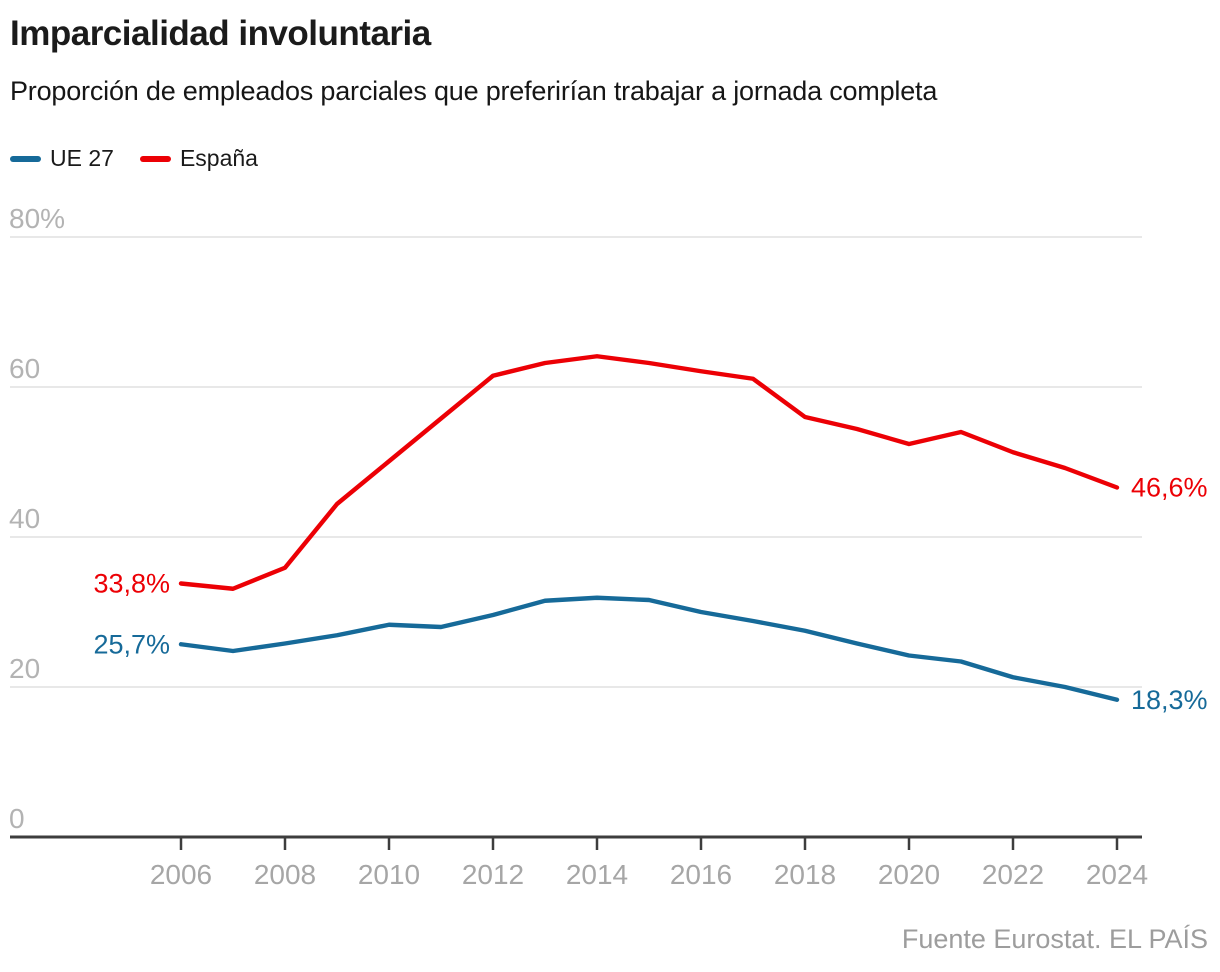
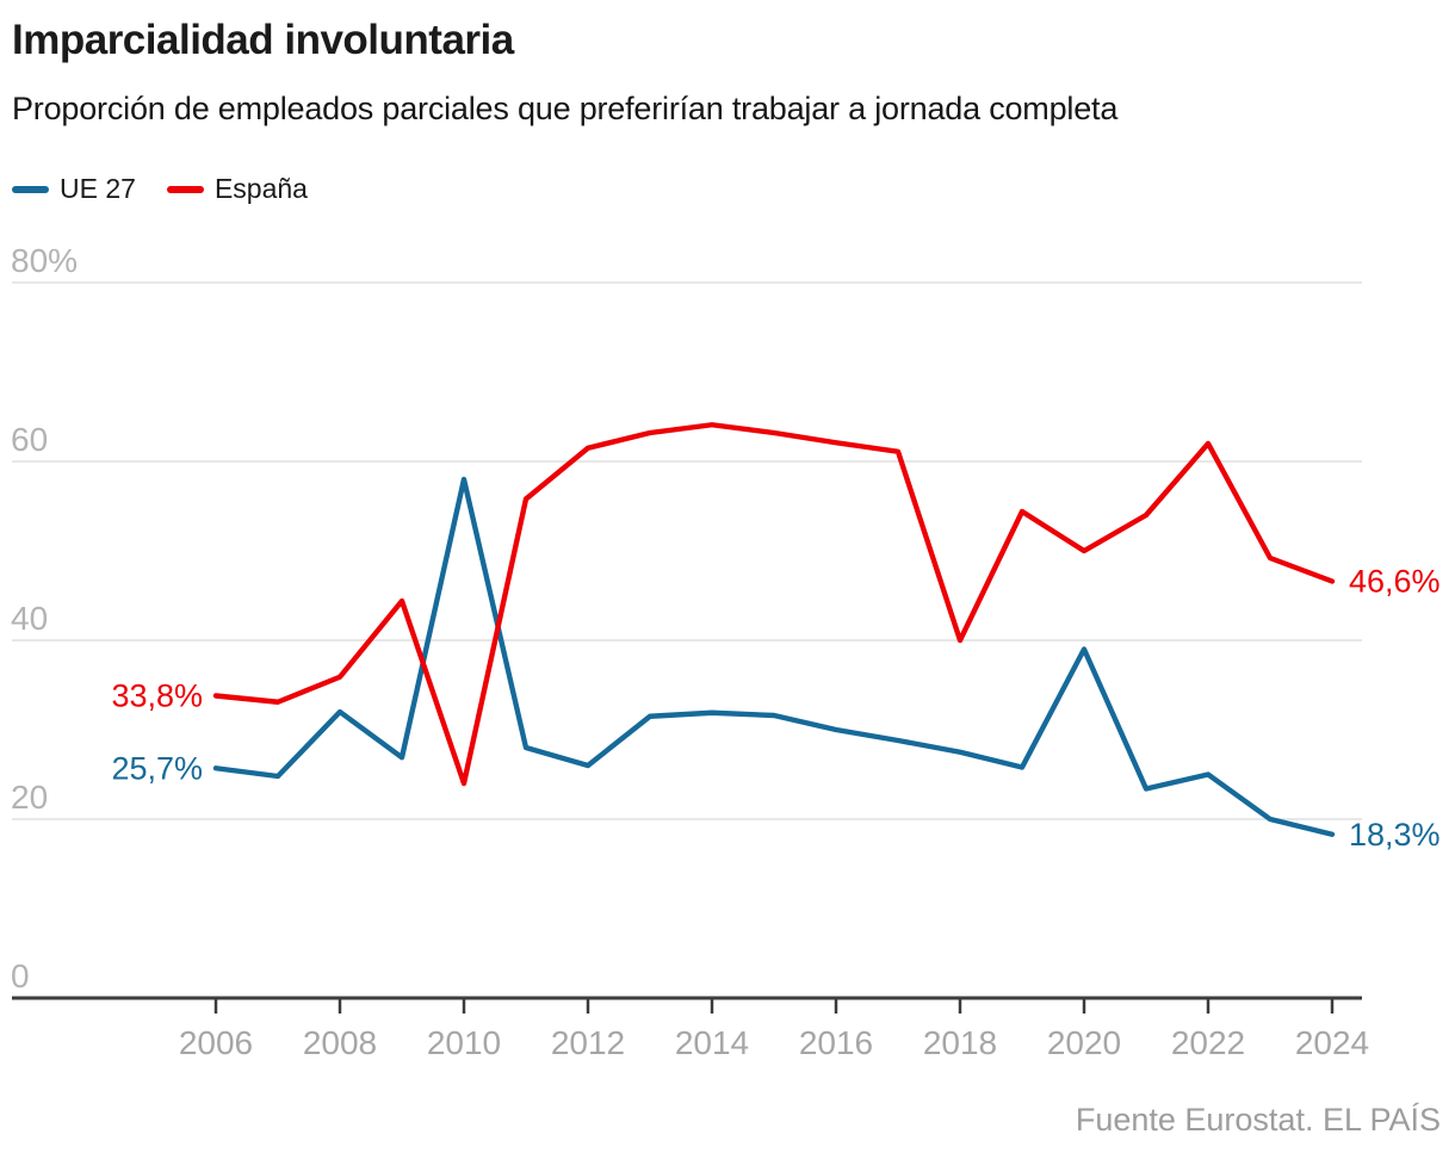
UE 27/2008: 26% -> 32%
UE 27/2010: 28% -> 58%
España/2010: 50% -> 24%
UE 27/2012: 30% -> 26%
España/2018: 56% -> 40%
UE 27/2020: 24% -> 39%
España/2020: 52% -> 50%
UE 27/2022: 21% -> 25%
España/2022: 51% -> 62%
